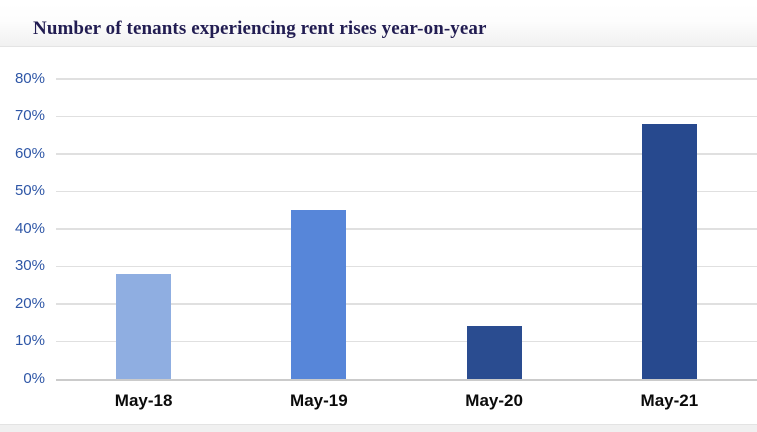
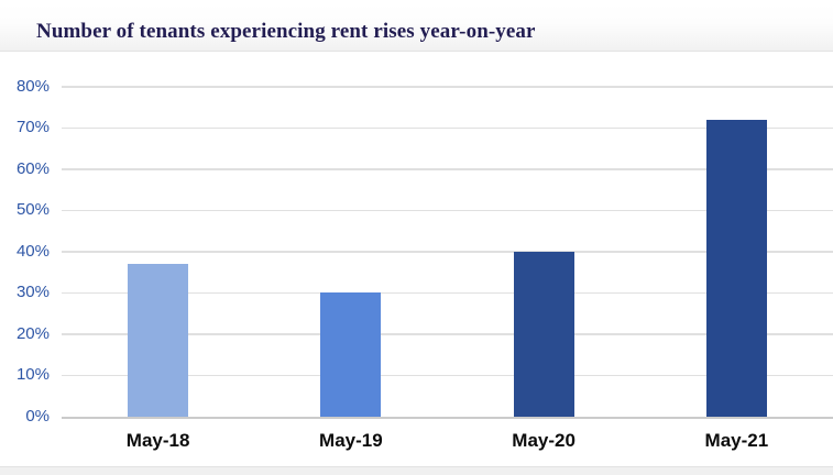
May-18: 28% -> 37%
May-19: 45% -> 30%
May-20: 14% -> 40%
May-21: 68% -> 72%
